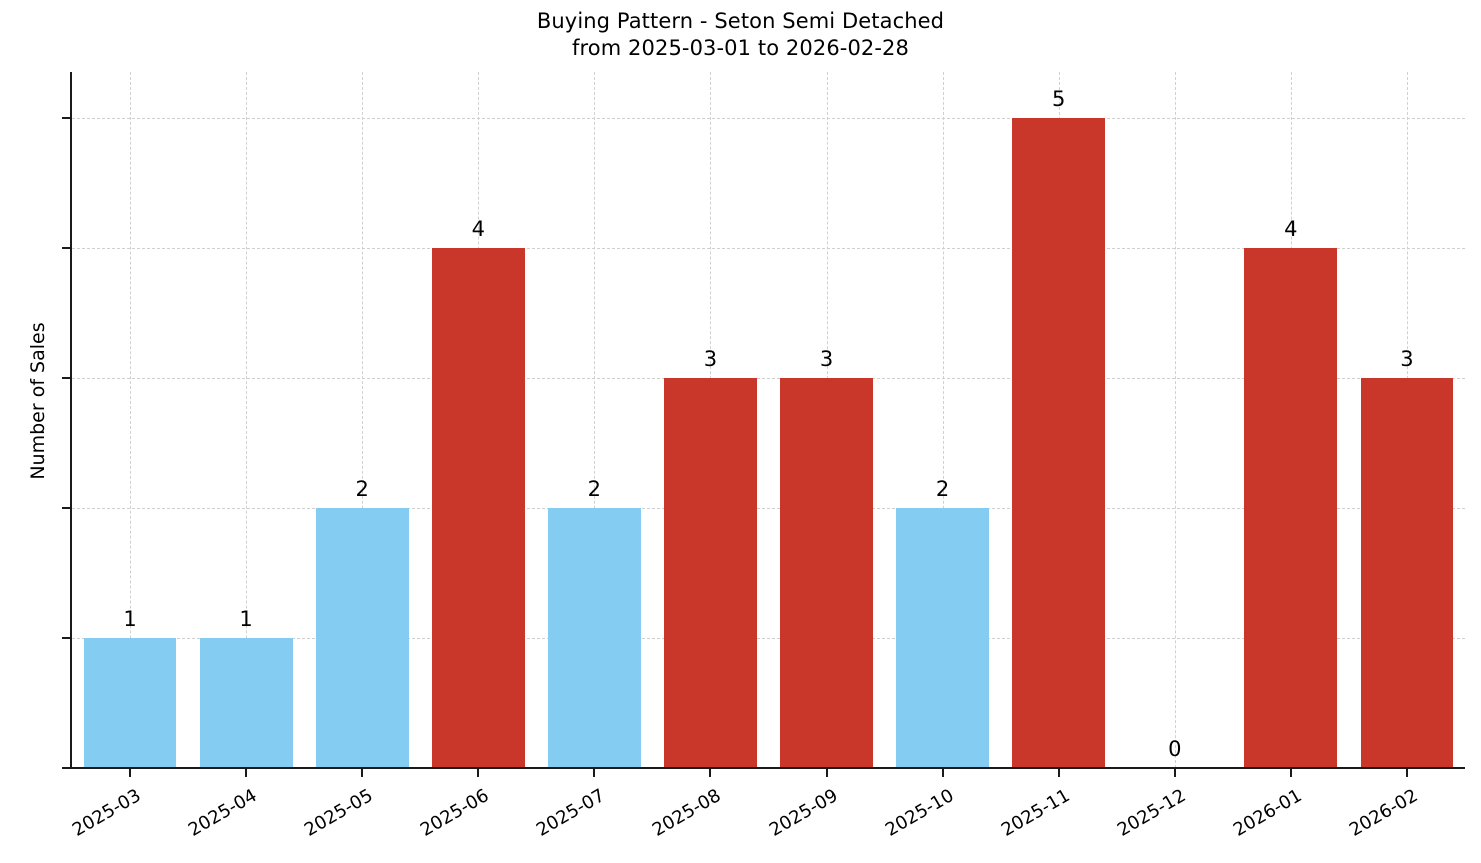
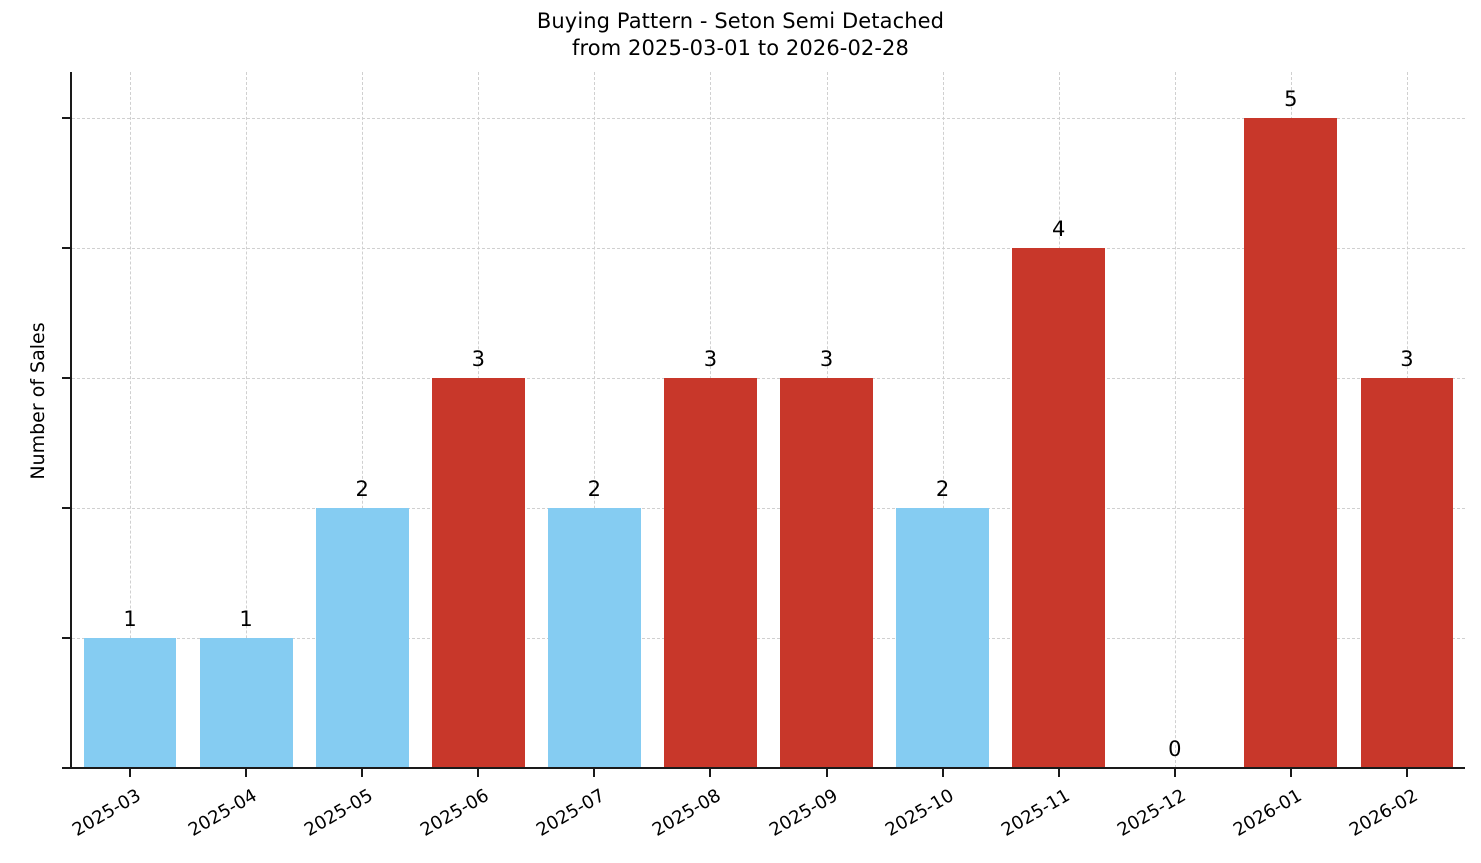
2025-06: 4 -> 3
2025-11: 5 -> 4
2026-01: 4 -> 5
